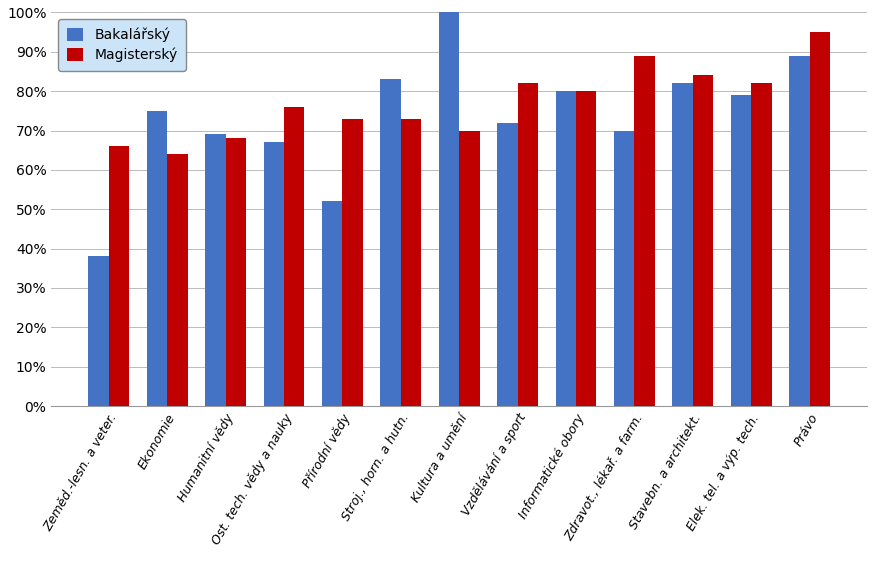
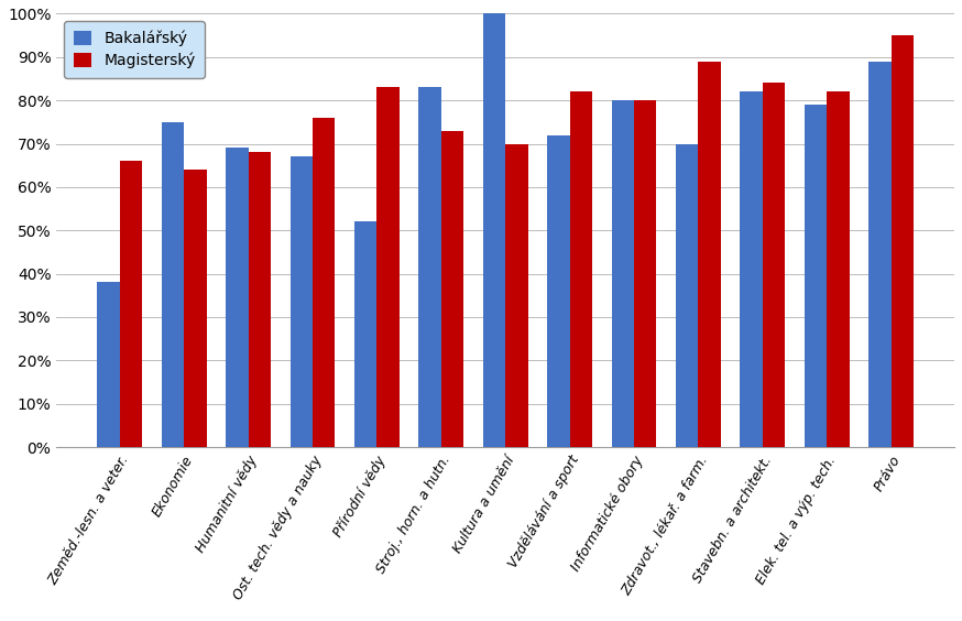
Magisterský/Přírodní vědy: 73% -> 83%
